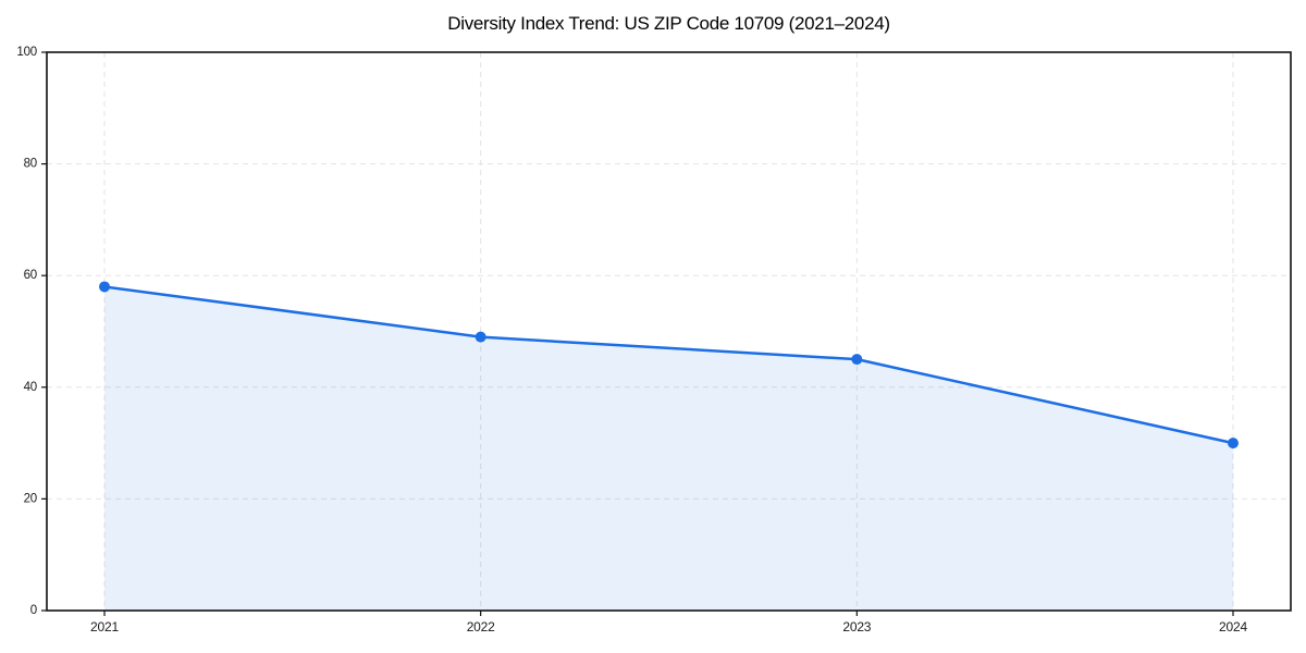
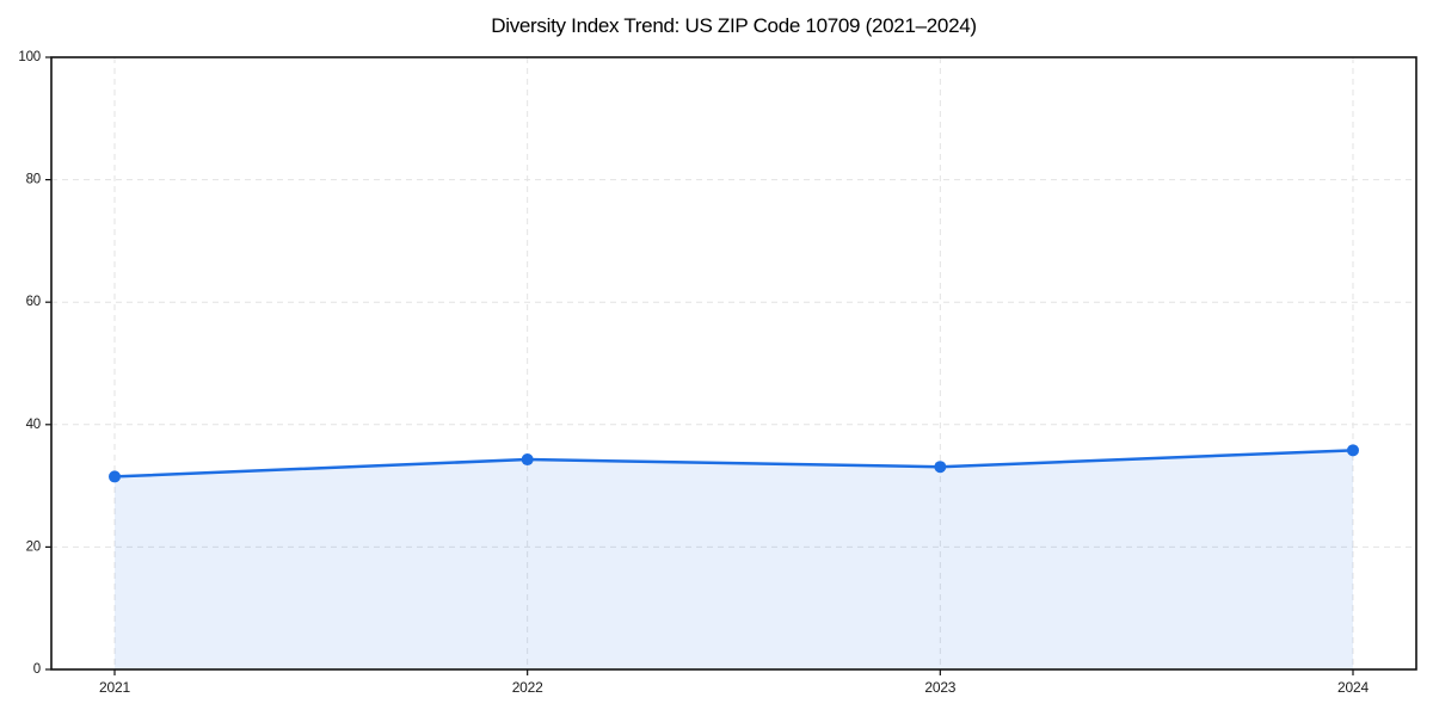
2021: 58 -> 32
2022: 49 -> 34
2023: 45 -> 33
2024: 30 -> 36
